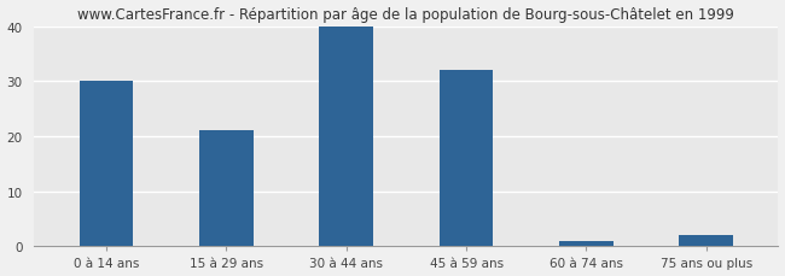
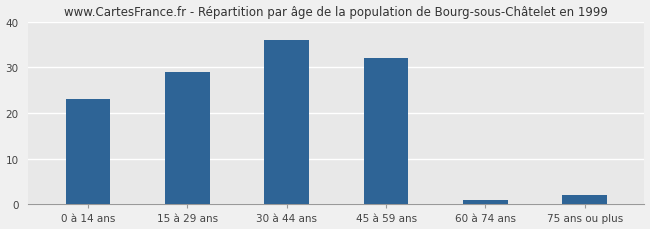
0 à 14 ans: 30 -> 23
15 à 29 ans: 21 -> 29
30 à 44 ans: 40 -> 36
